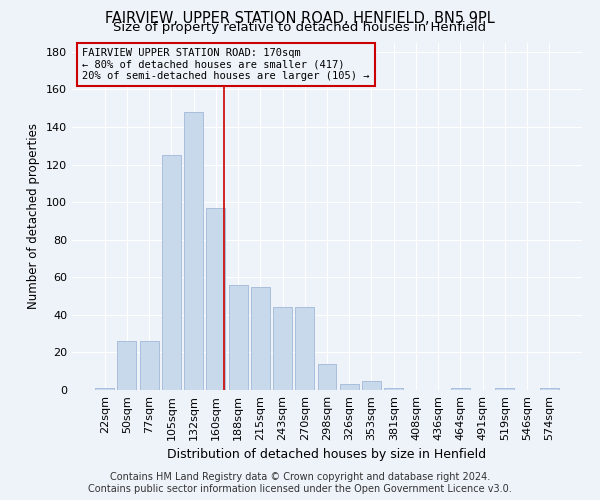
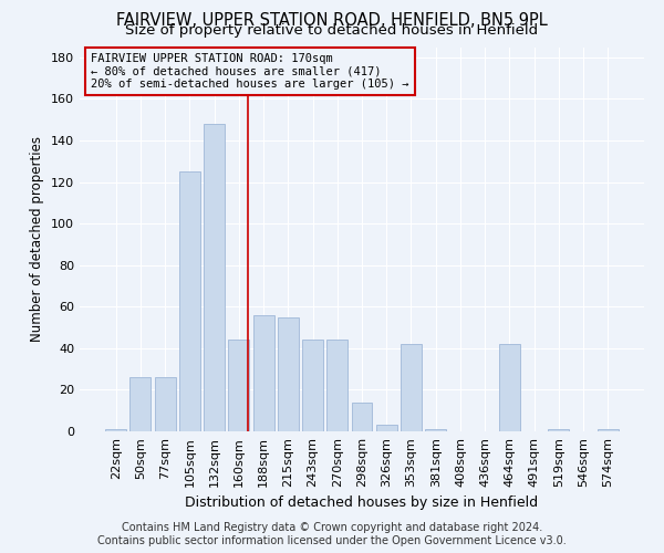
160sqm: 97 -> 44
353sqm: 5 -> 42
464sqm: 1 -> 42
